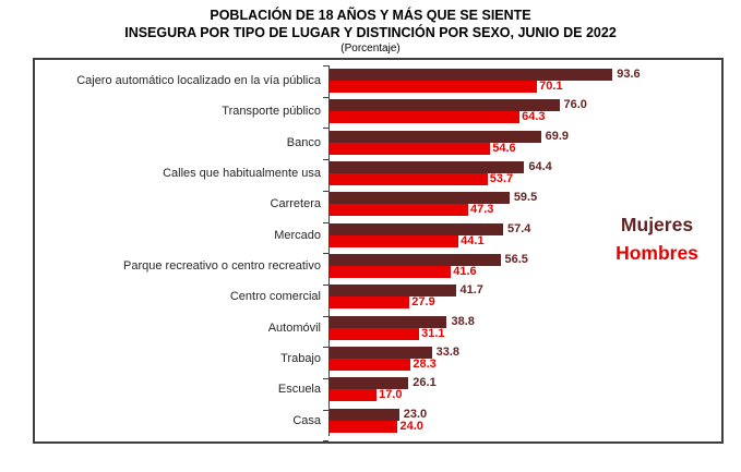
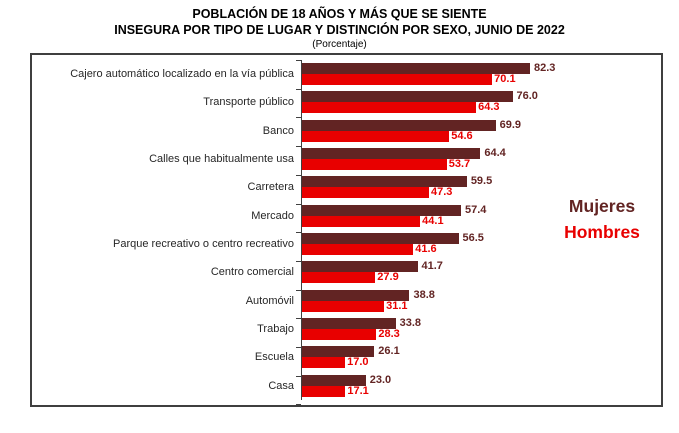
Mujeres/Cajero automático localizado en la vía pública: 93.6 -> 82.3
Hombres/Casa: 24.0 -> 17.1
